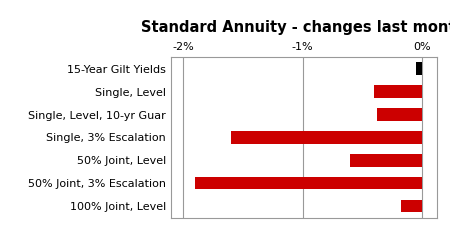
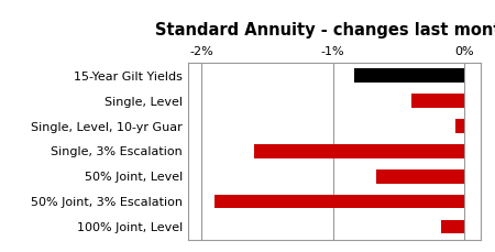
15-Year Gilt Yields: -0.05% -> -0.84%
Single, Level, 10-yr Guar: -0.38% -> -0.07%
50% Joint, Level: -0.60% -> -0.67%
